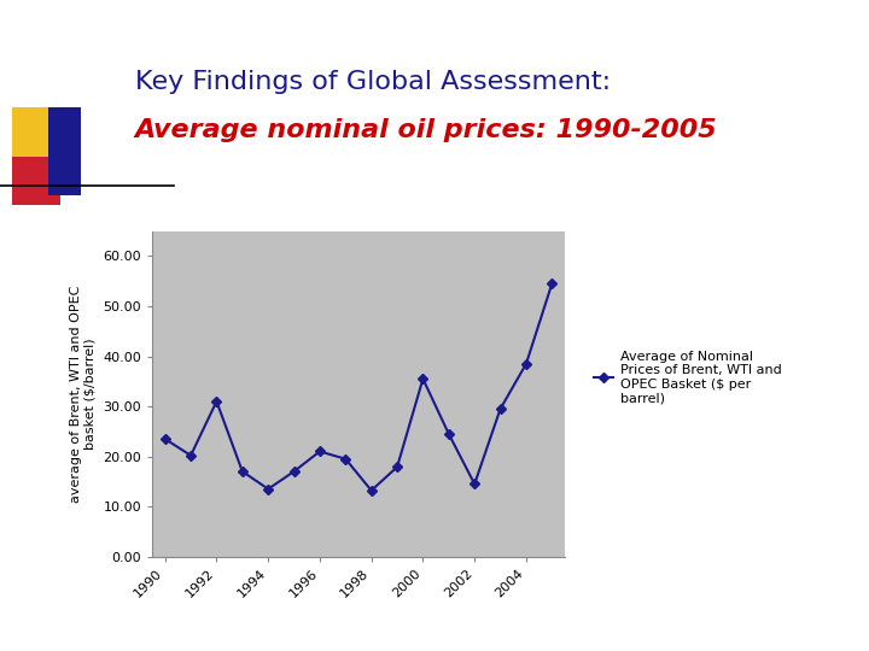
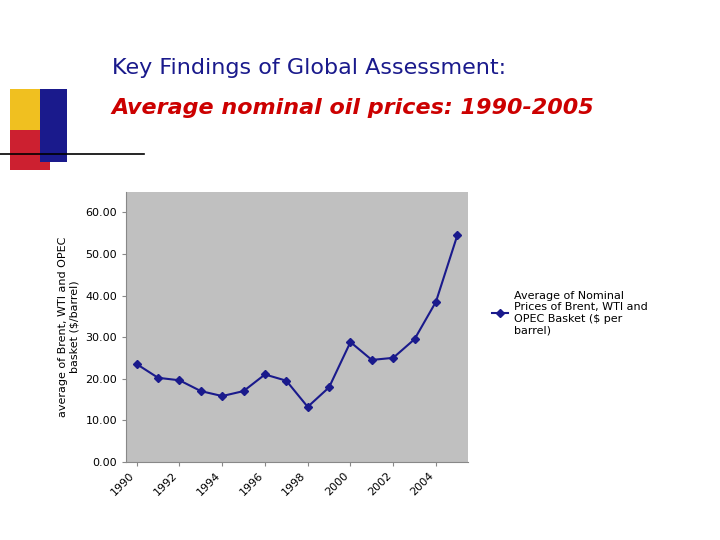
1992: 31.0 -> 19.6
1994: 13.5 -> 15.8
2000: 35.5 -> 28.8
2002: 14.5 -> 25.0
